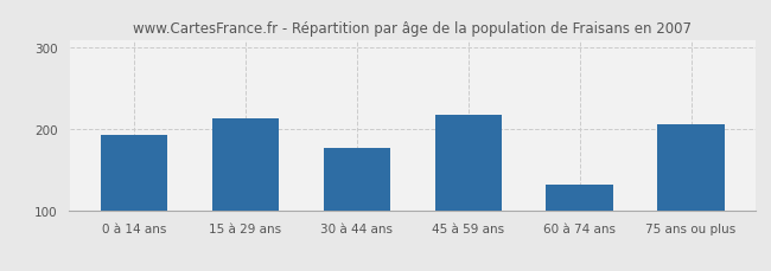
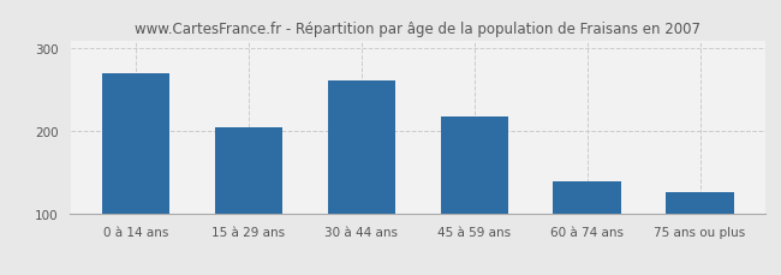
0 à 14 ans: 194 -> 270
15 à 29 ans: 214 -> 205
30 à 44 ans: 178 -> 262
60 à 74 ans: 132 -> 140
75 ans ou plus: 206 -> 127
